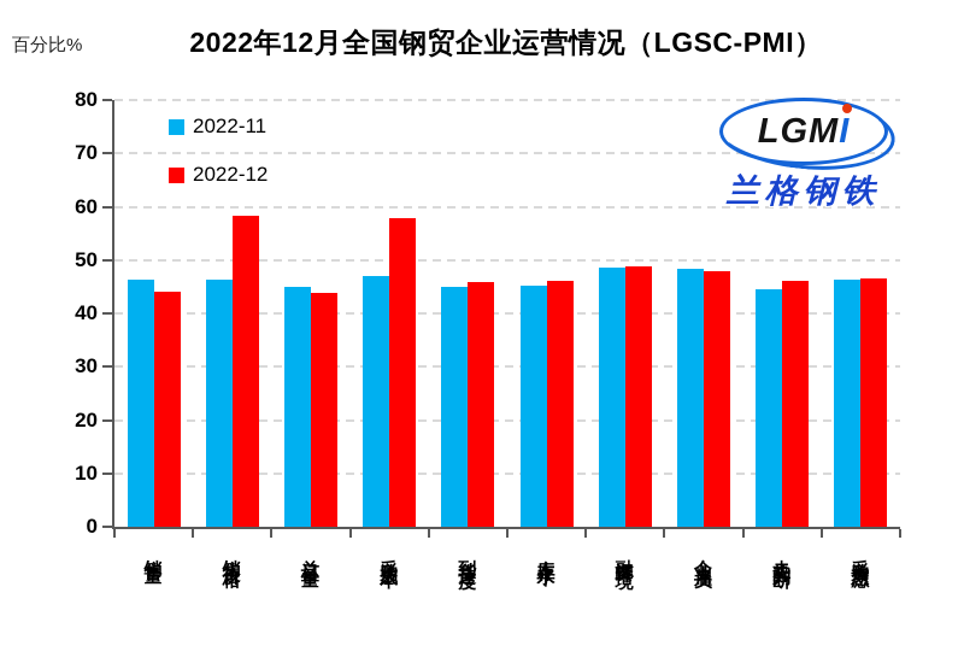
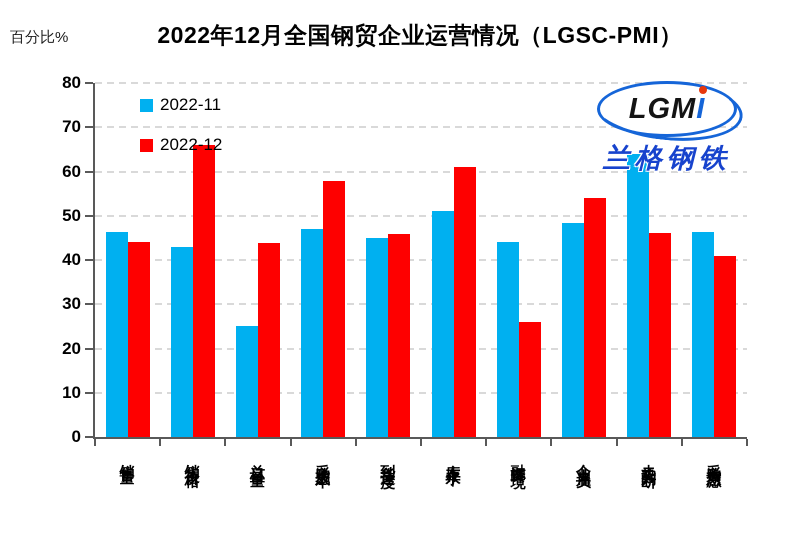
2022-11/销售价格: 46 -> 43
2022-12/销售价格: 58 -> 66
2022-11/总订单量: 45 -> 25
2022-11/库存水平: 45 -> 51
2022-12/库存水平: 46 -> 61
2022-11/融资环境: 49 -> 44
2022-12/融资环境: 49 -> 26
2022-12/企业雇员: 48 -> 54
2022-11/走势判断: 44 -> 64
2022-12/采购意愿: 47 -> 41
